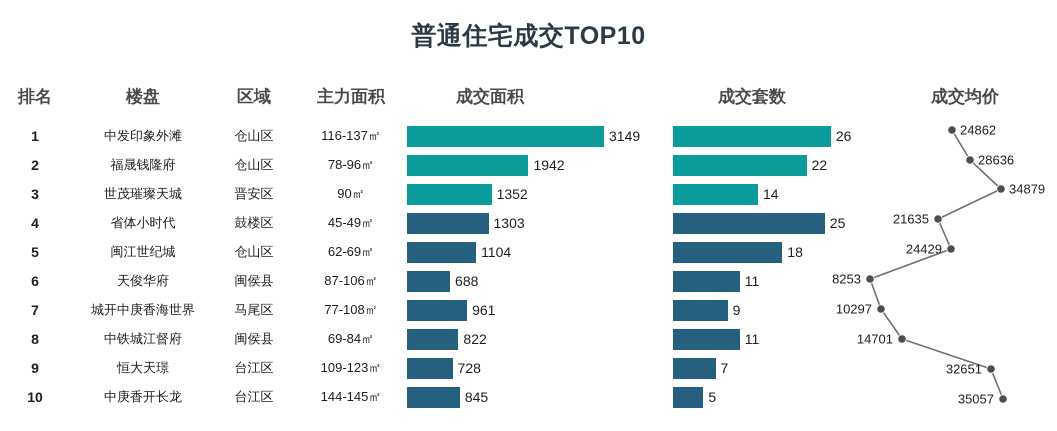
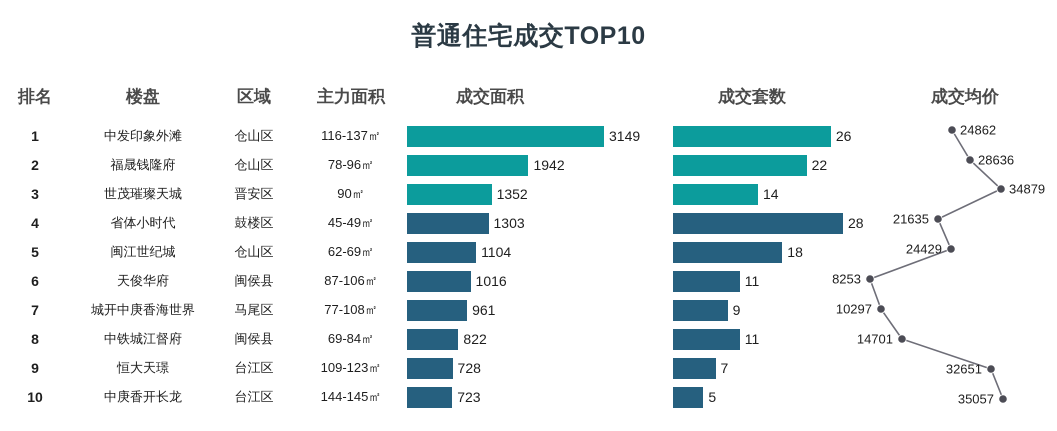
成交面积/天俊华府: 688 -> 1016
成交面积/中庚香开长龙: 845 -> 723
成交套数/省体小时代: 25 -> 28
